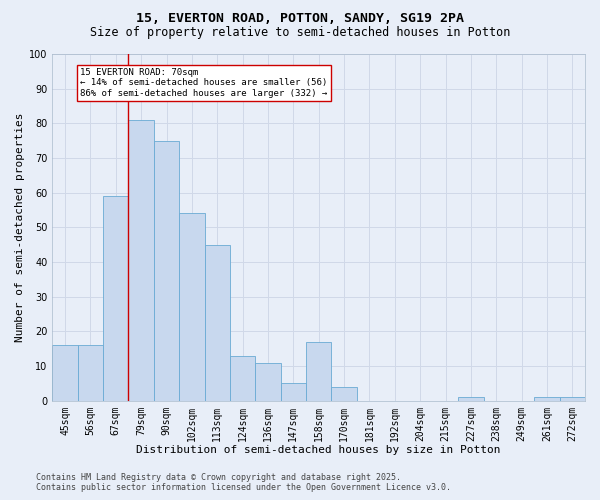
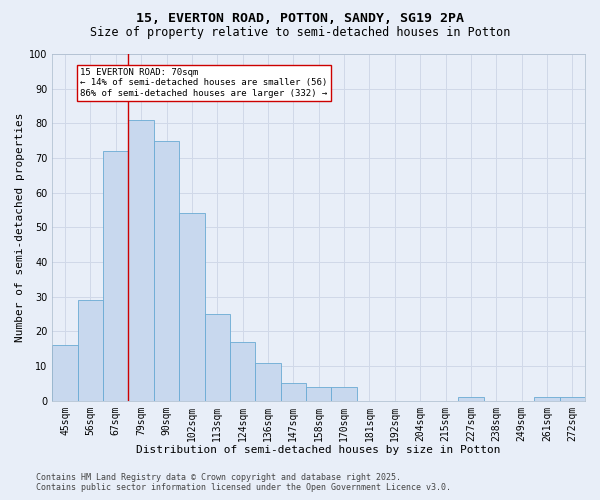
56sqm: 16 -> 29
67sqm: 59 -> 72
113sqm: 45 -> 25
124sqm: 13 -> 17
158sqm: 17 -> 4
